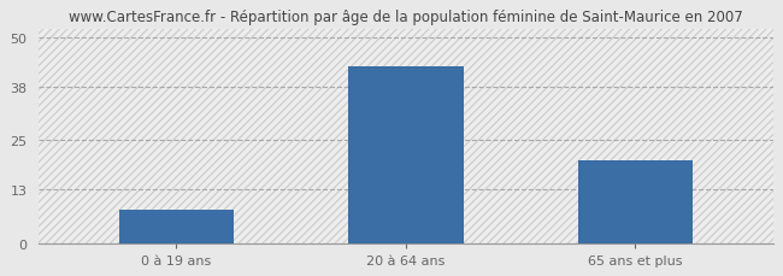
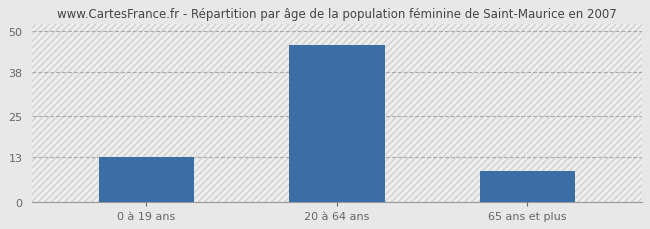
0 à 19 ans: 8 -> 13
20 à 64 ans: 43 -> 46
65 ans et plus: 20 -> 9
